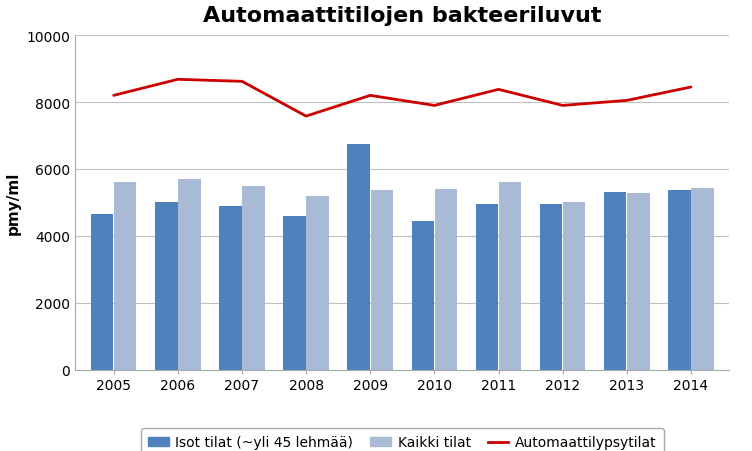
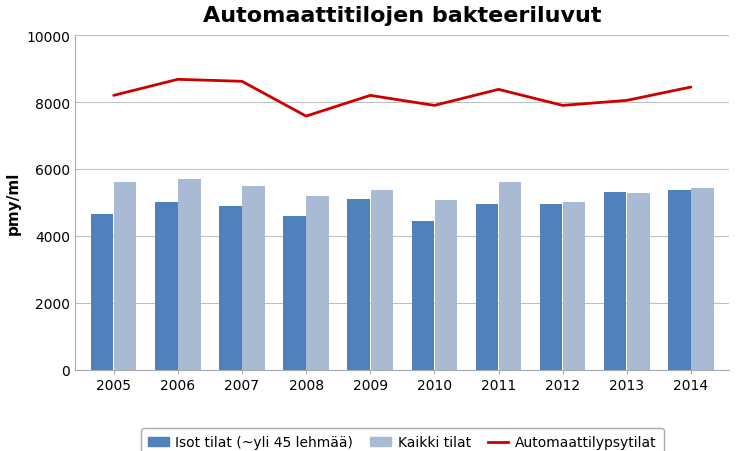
Isot tilat (~yli 45 lehmää)/2009: 6750 -> 5100
Kaikki tilat/2010: 5400 -> 5080
